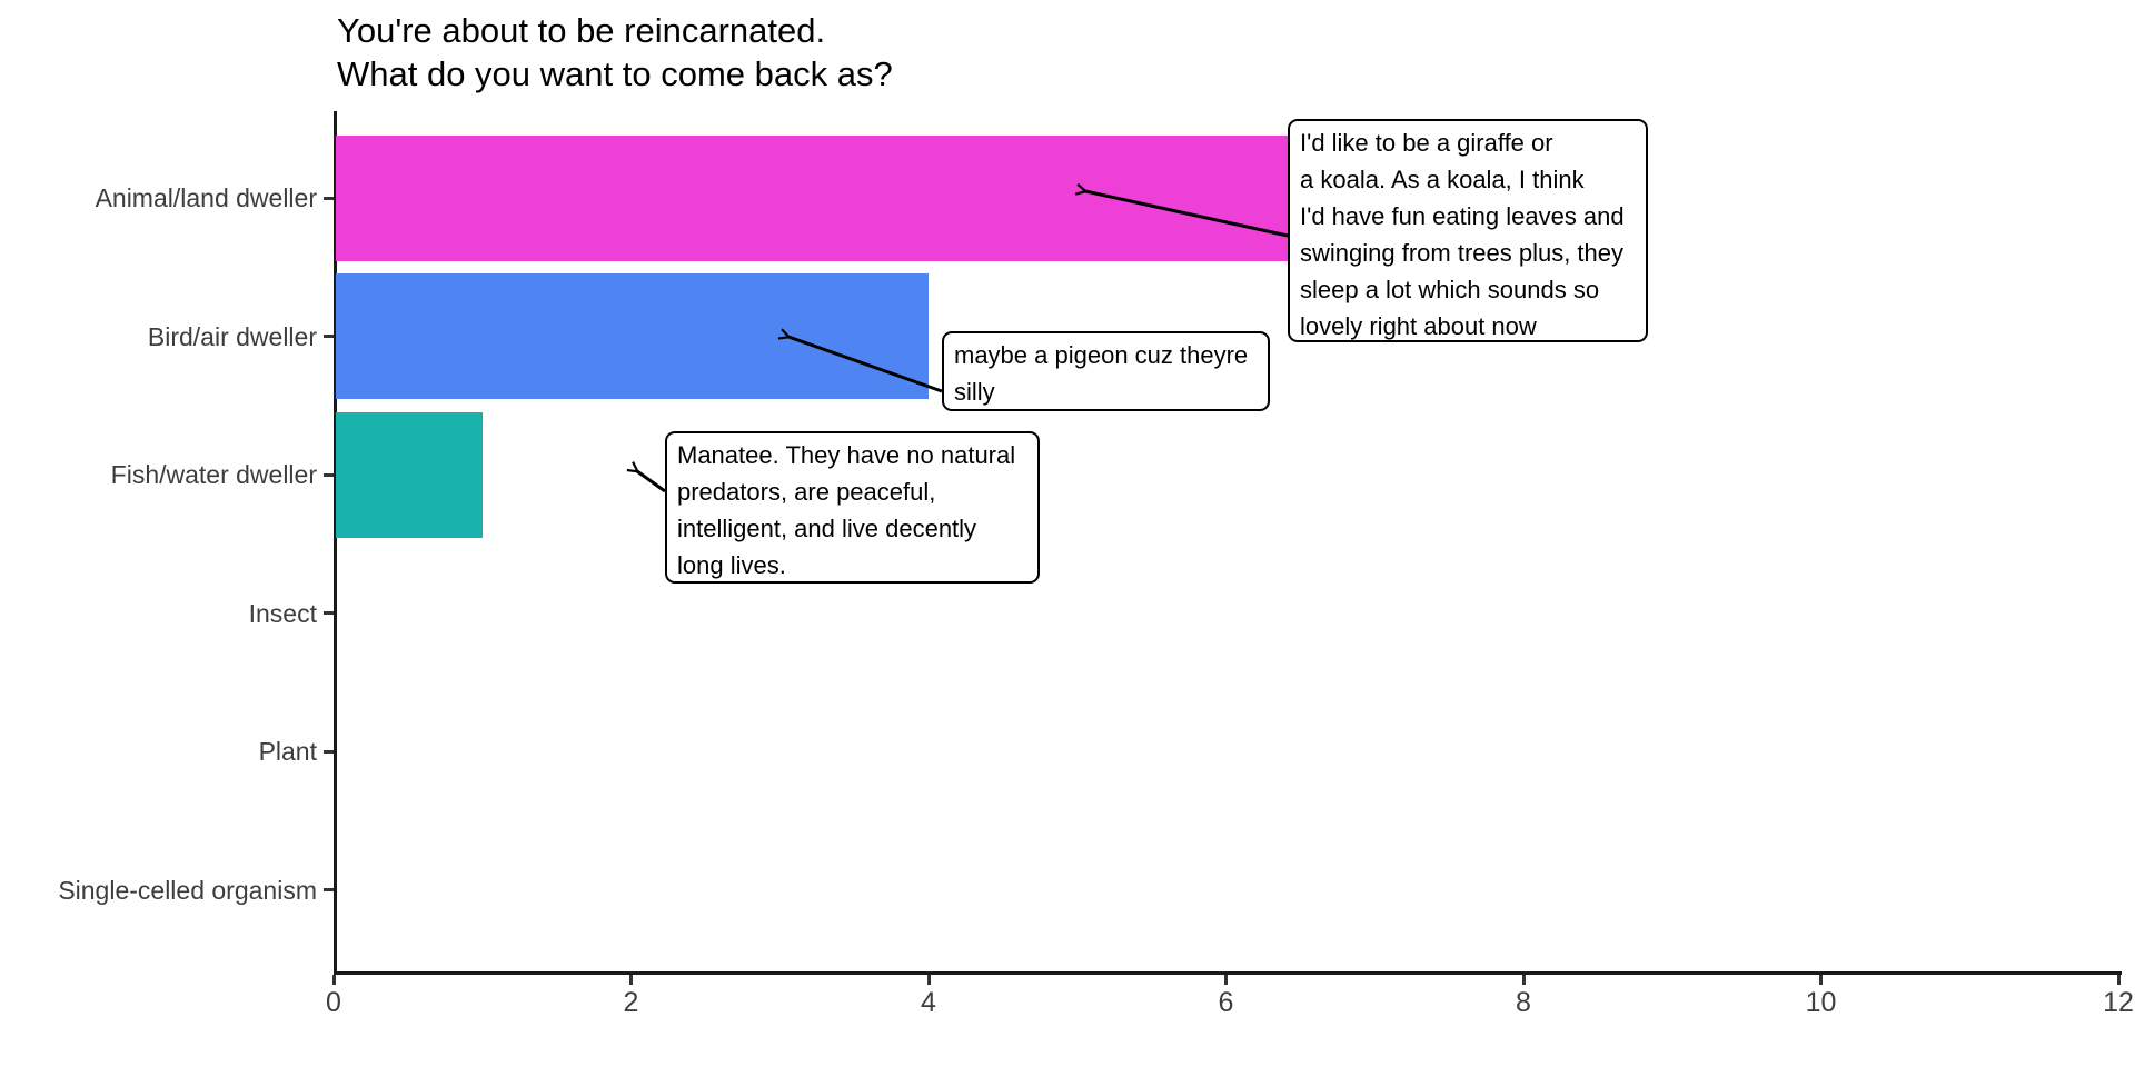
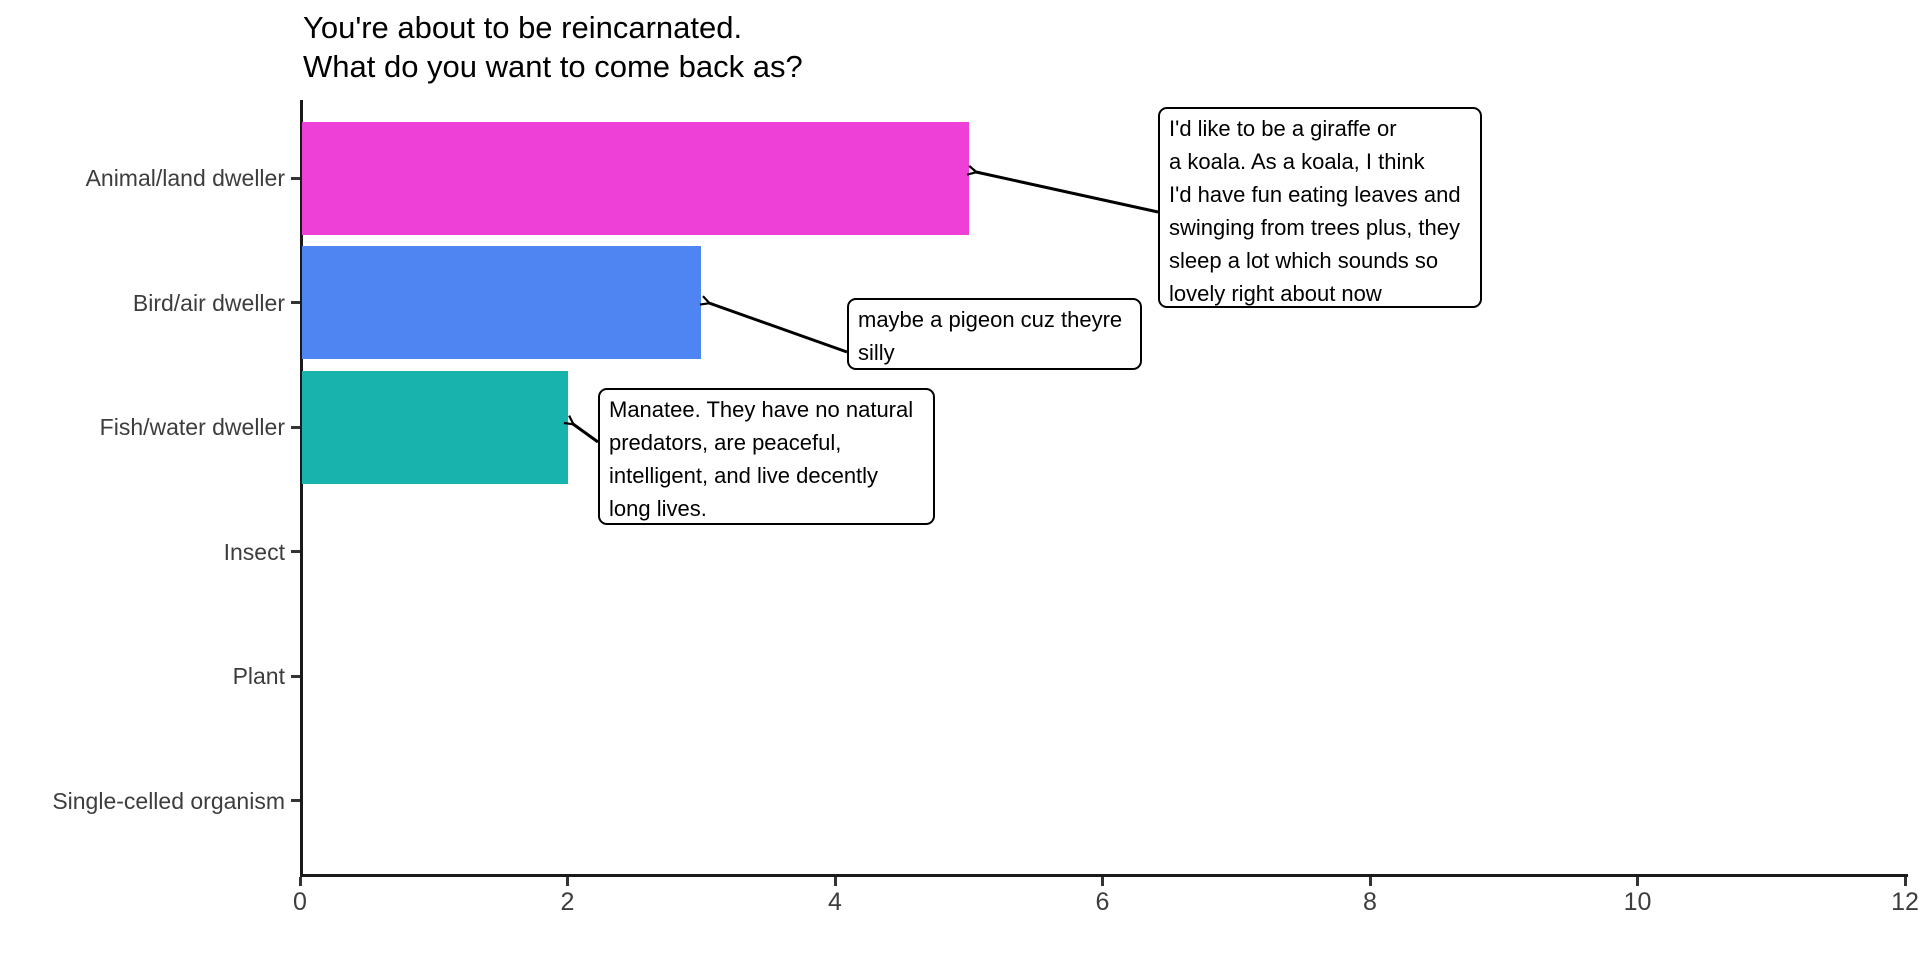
Animal/land dweller: 7 -> 5
Bird/air dweller: 4 -> 3
Fish/water dweller: 1 -> 2
